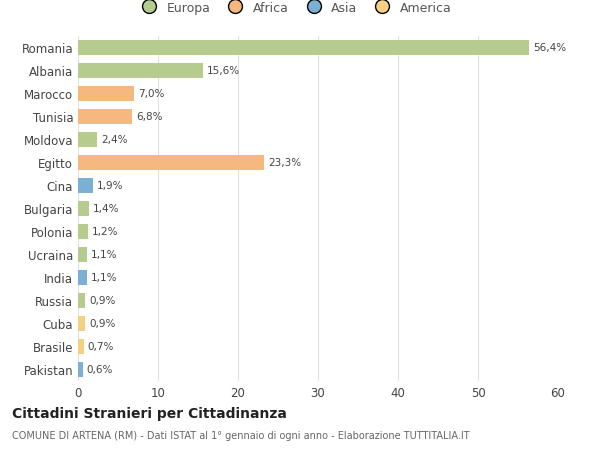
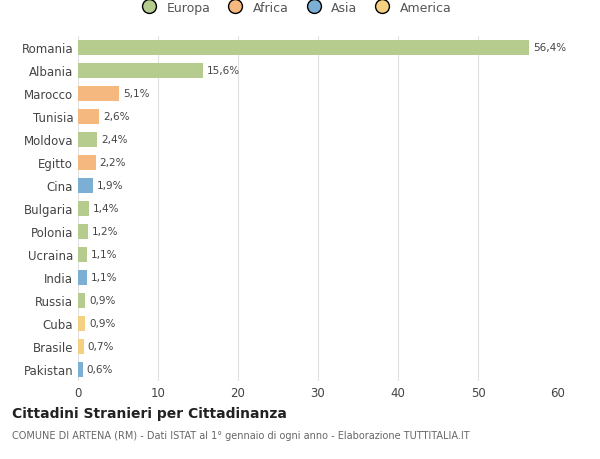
Marocco: 7,0% -> 5,1%
Tunisia: 6,8% -> 2,6%
Egitto: 23,3% -> 2,2%
